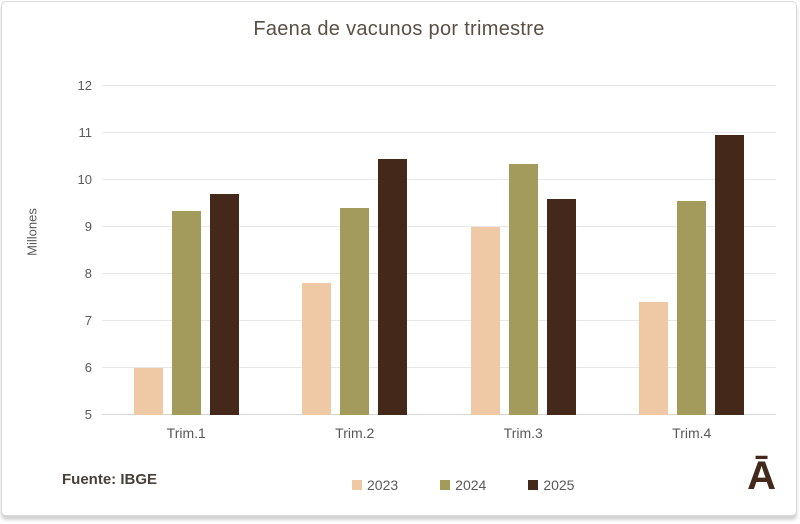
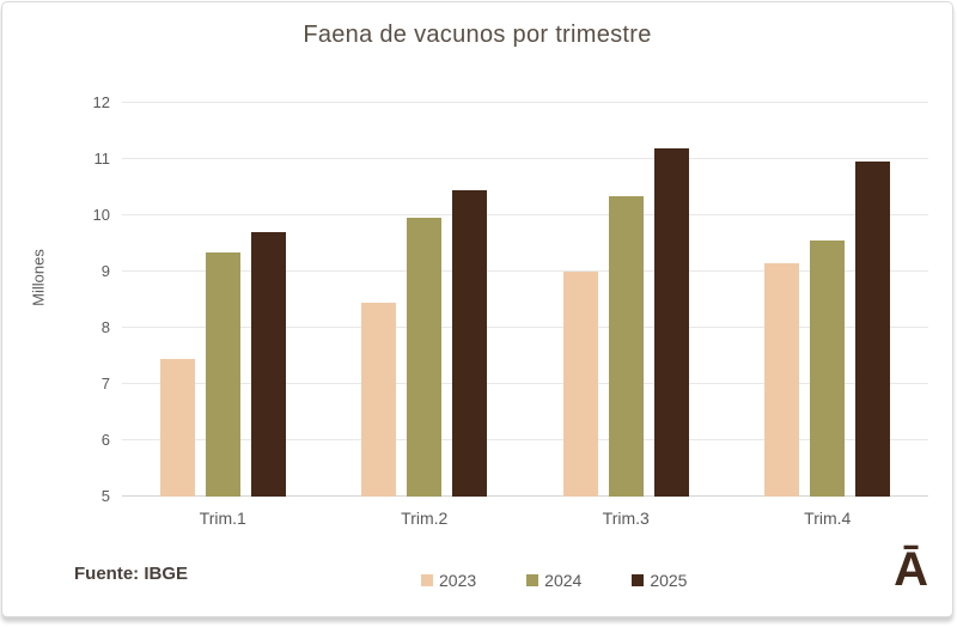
2023/Trim.1: 6.0 -> 7.5
2023/Trim.2: 7.8 -> 8.4
2024/Trim.2: 9.4 -> 9.9
2025/Trim.3: 9.6 -> 11.2
2023/Trim.4: 7.4 -> 9.2
